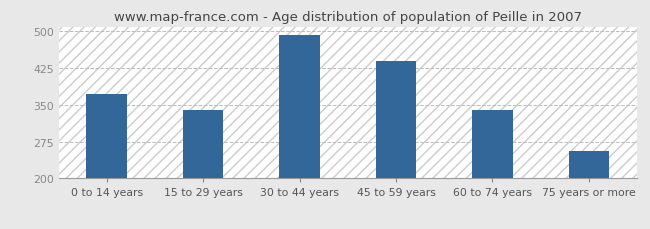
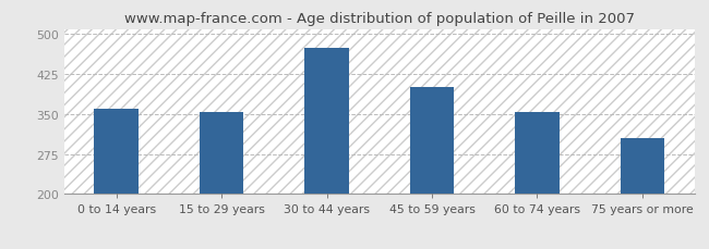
0 to 14 years: 373 -> 360
15 to 29 years: 340 -> 355
30 to 44 years: 493 -> 475
45 to 59 years: 440 -> 400
60 to 74 years: 340 -> 355
75 years or more: 255 -> 305
